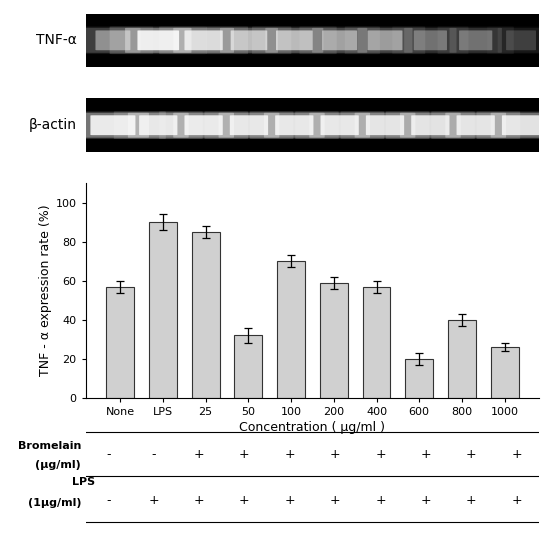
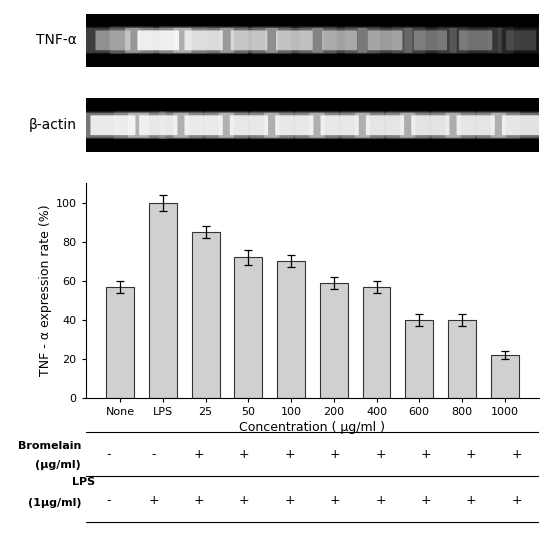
LPS: 90 -> 100
50: 32 -> 72
600: 20 -> 40
1000: 26 -> 22
